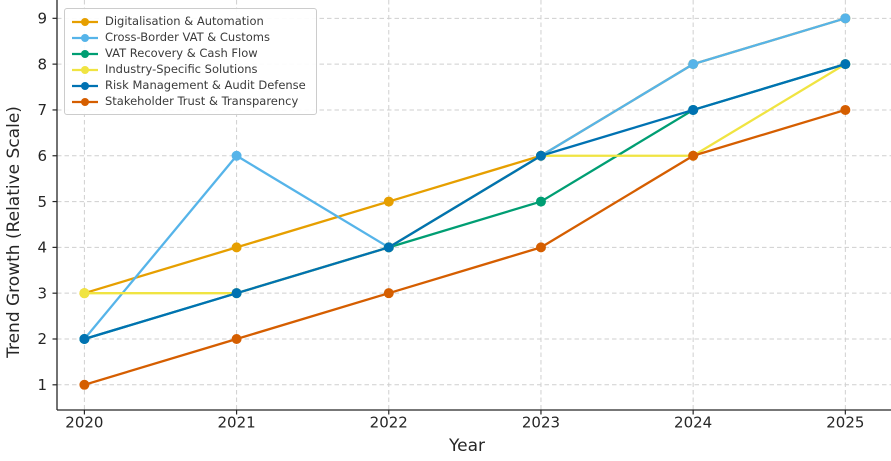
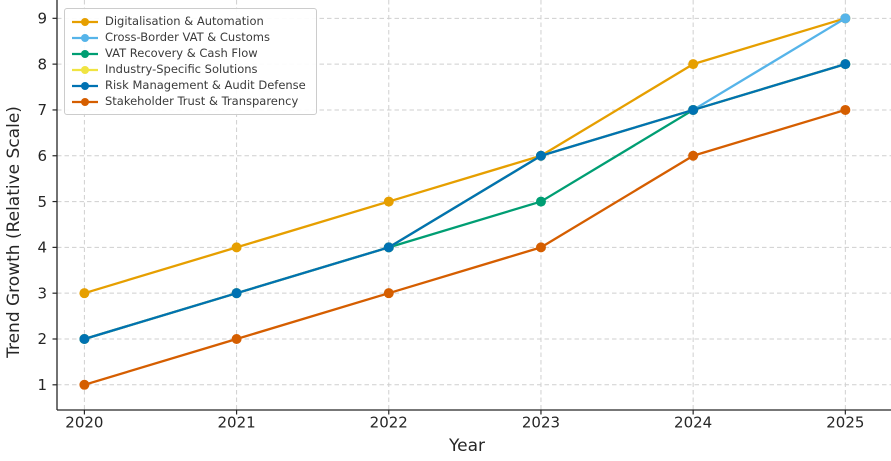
Industry-Specific Solutions/2020: 3 -> 2
Cross-Border VAT & Customs/2021: 6 -> 3
Cross-Border VAT & Customs/2024: 8 -> 7
Industry-Specific Solutions/2024: 6 -> 7
